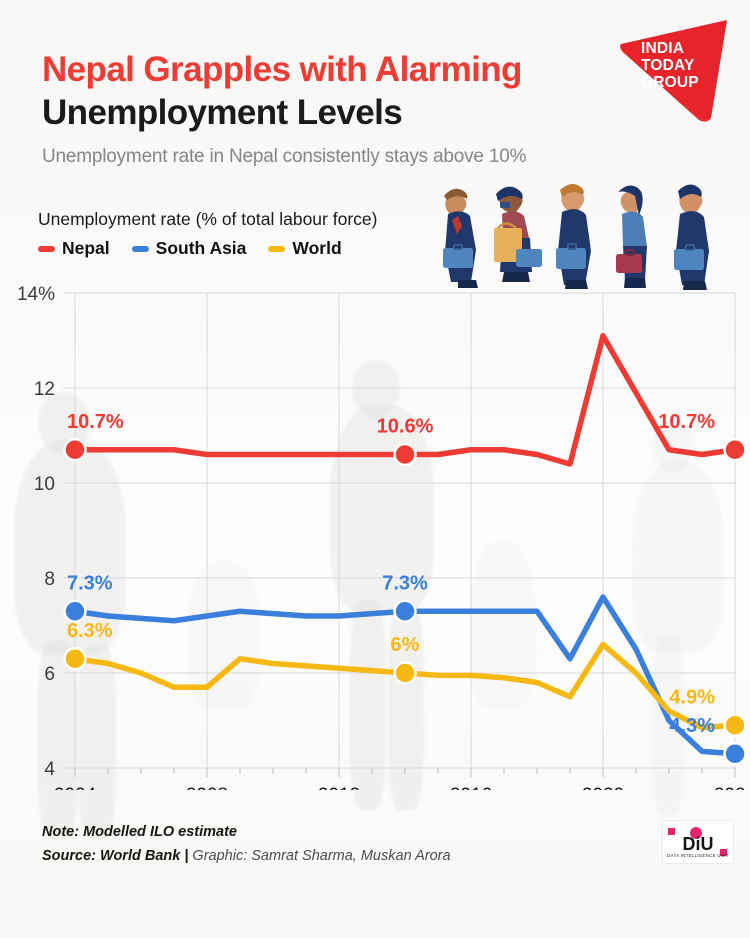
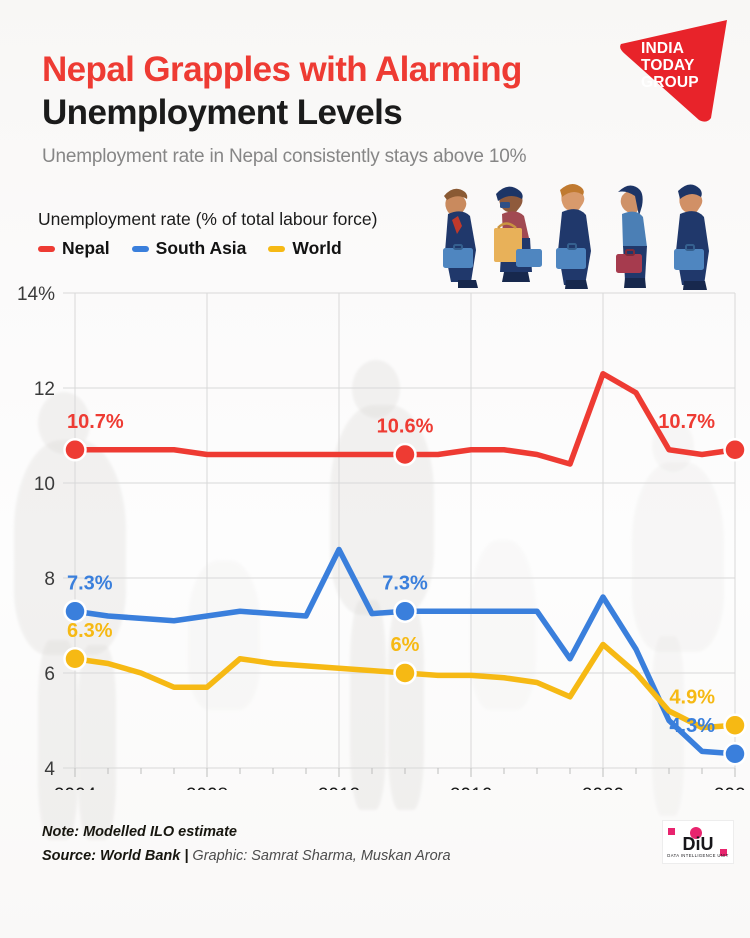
South Asia/2012: 7.2% -> 8.6%
Nepal/2020: 13.1% -> 12.3%
